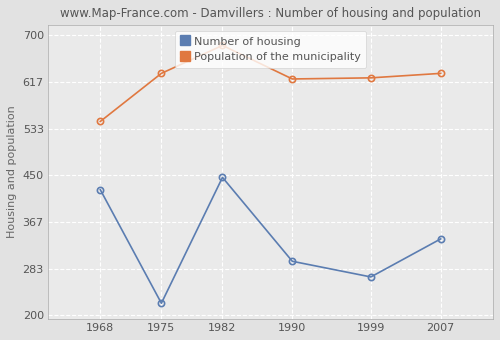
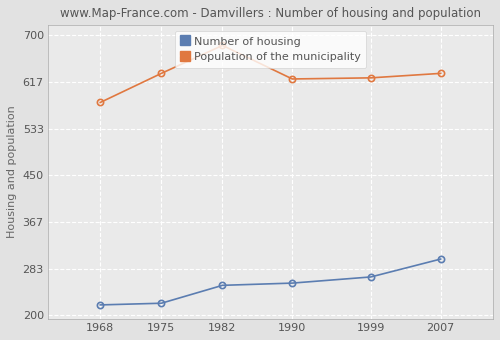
Number of housing/1968: 424 -> 218
Population of the municipality/1968: 546 -> 580
Number of housing/1982: 446 -> 253
Number of housing/1990: 296 -> 257
Number of housing/2007: 336 -> 300
